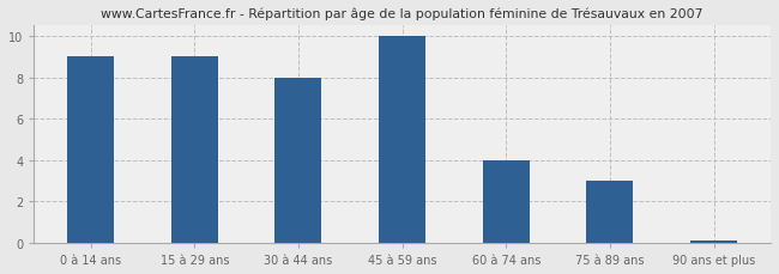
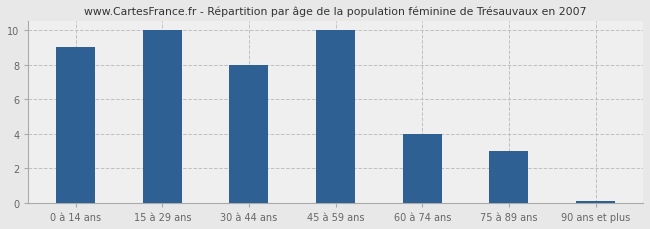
15 à 29 ans: 9.0 -> 10.0
